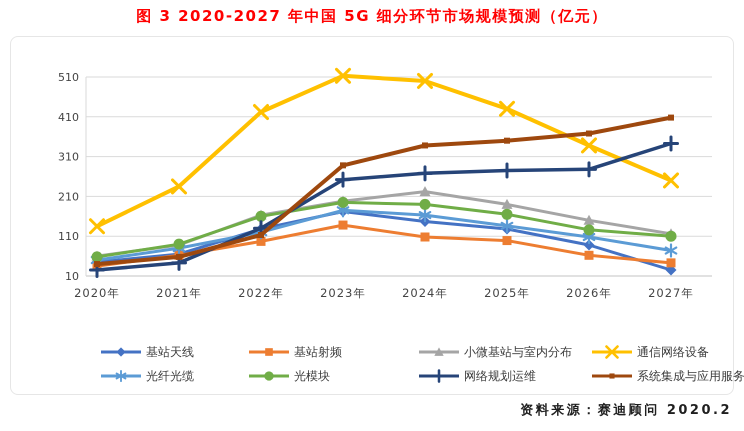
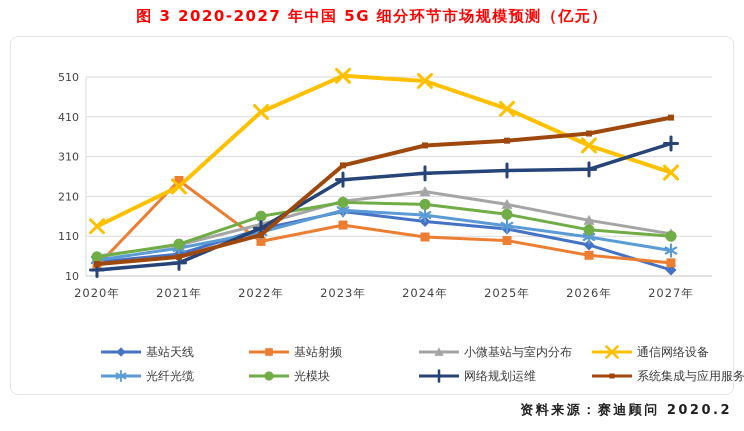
基站射频/2021年: 60 -> 250
小微基站与室内分布/2022年: 160 -> 140
通信网络设备/2027年: 250 -> 270
